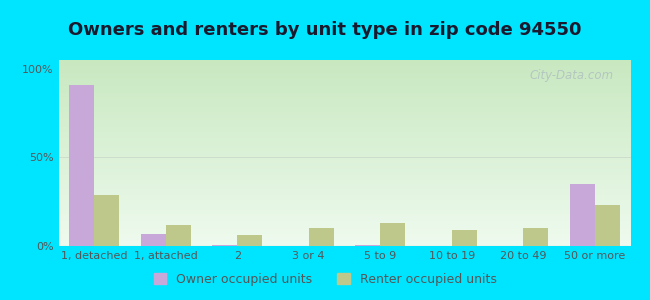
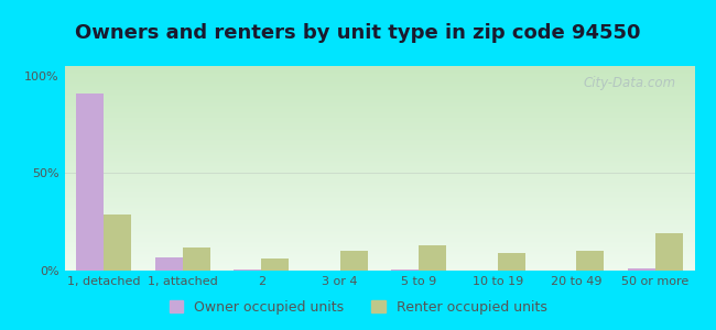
Owner occupied units/50 or more: 35% -> 1%
Renter occupied units/50 or more: 23% -> 19%
